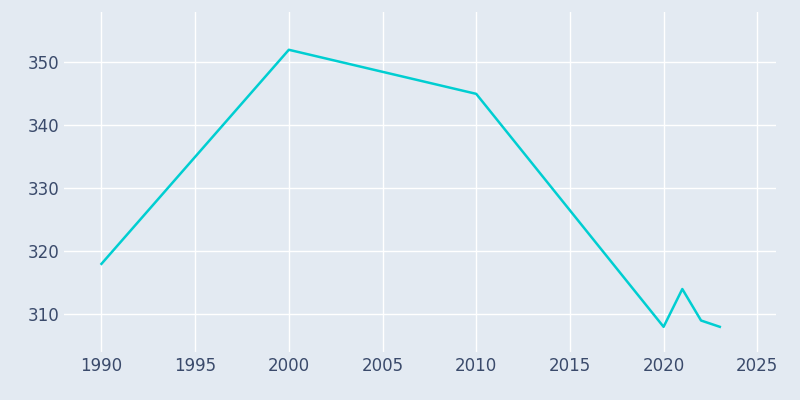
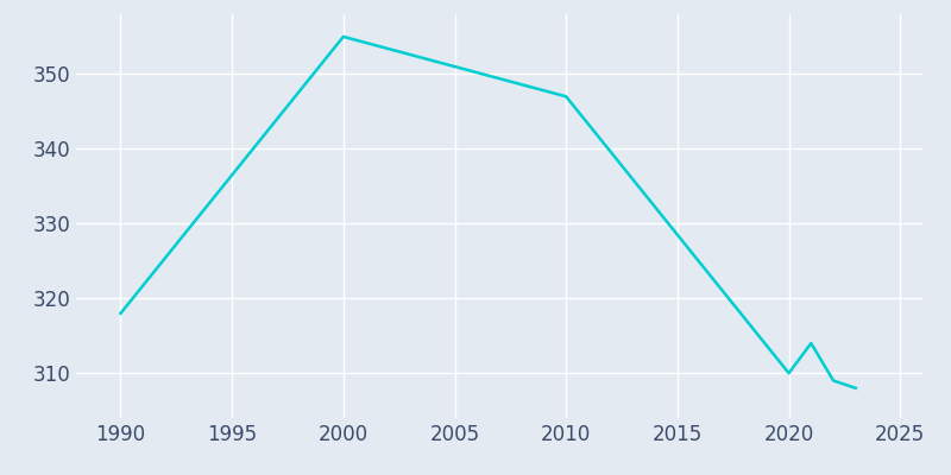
2000: 352 -> 355
2010: 345 -> 347
2020: 308 -> 310
